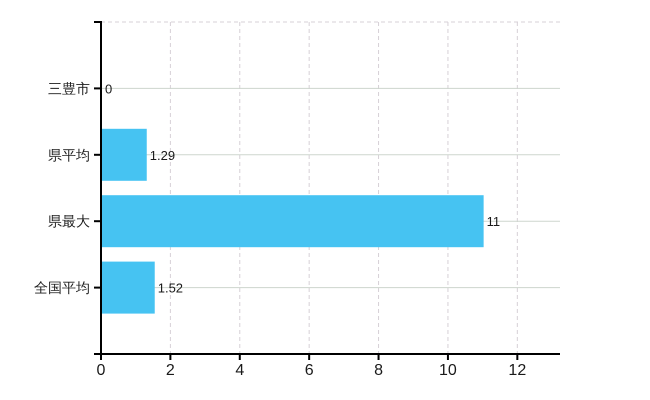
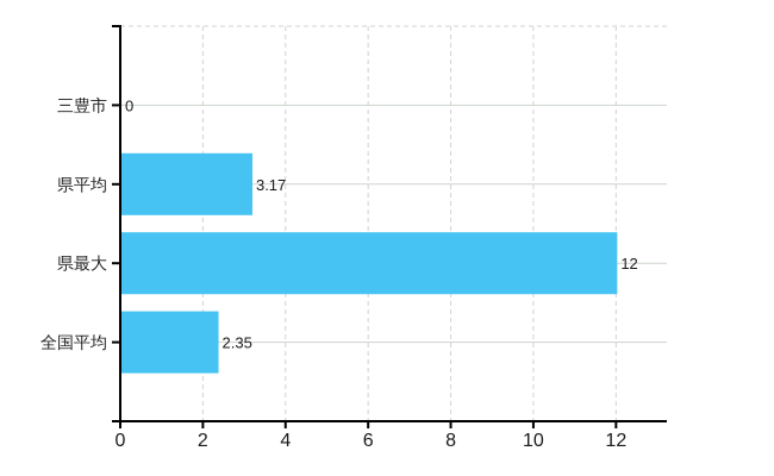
県平均: 1.29 -> 3.17
県最大: 11 -> 12
全国平均: 1.52 -> 2.35
